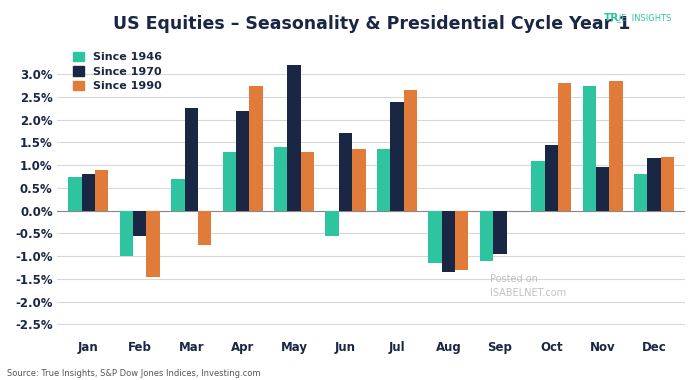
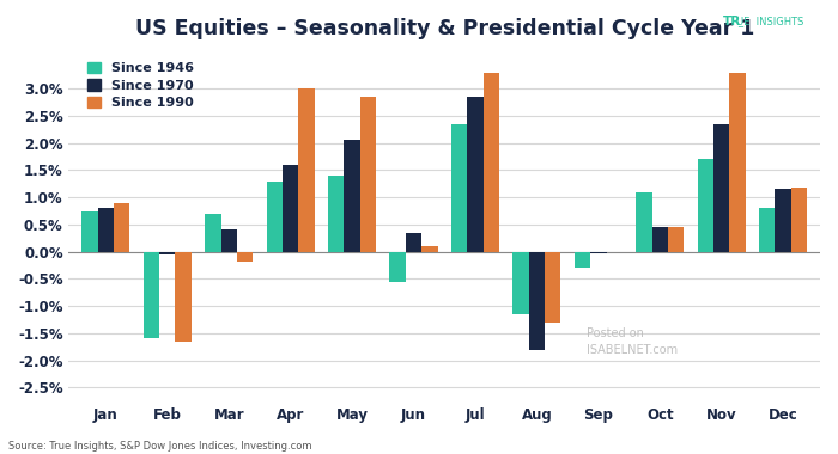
Since 1946/Feb: -1.00% -> -1.60%
Since 1970/Feb: -0.55% -> -0.05%
Since 1990/Feb: -1.45% -> -1.65%
Since 1970/Mar: 2.25% -> 0.40%
Since 1990/Mar: -0.75% -> -0.18%
Since 1970/Apr: 2.20% -> 1.60%
Since 1990/Apr: 2.75% -> 3.00%
Since 1970/May: 3.20% -> 2.05%
Since 1990/May: 1.30% -> 2.85%
Since 1970/Jun: 1.70% -> 0.35%
Since 1990/Jun: 1.35% -> 0.10%
Since 1946/Jul: 1.35% -> 2.35%
Since 1970/Jul: 2.40% -> 2.85%
Since 1990/Jul: 2.65% -> 3.30%
Since 1970/Aug: -1.35% -> -1.80%
Since 1946/Sep: -1.10% -> -0.30%
Since 1970/Sep: -0.95% -> -0.02%
Since 1970/Oct: 1.45% -> 0.45%
Since 1990/Oct: 2.80% -> 0.45%
Since 1946/Nov: 2.75% -> 1.70%
Since 1970/Nov: 0.95% -> 2.35%
Since 1990/Nov: 2.85% -> 3.30%
